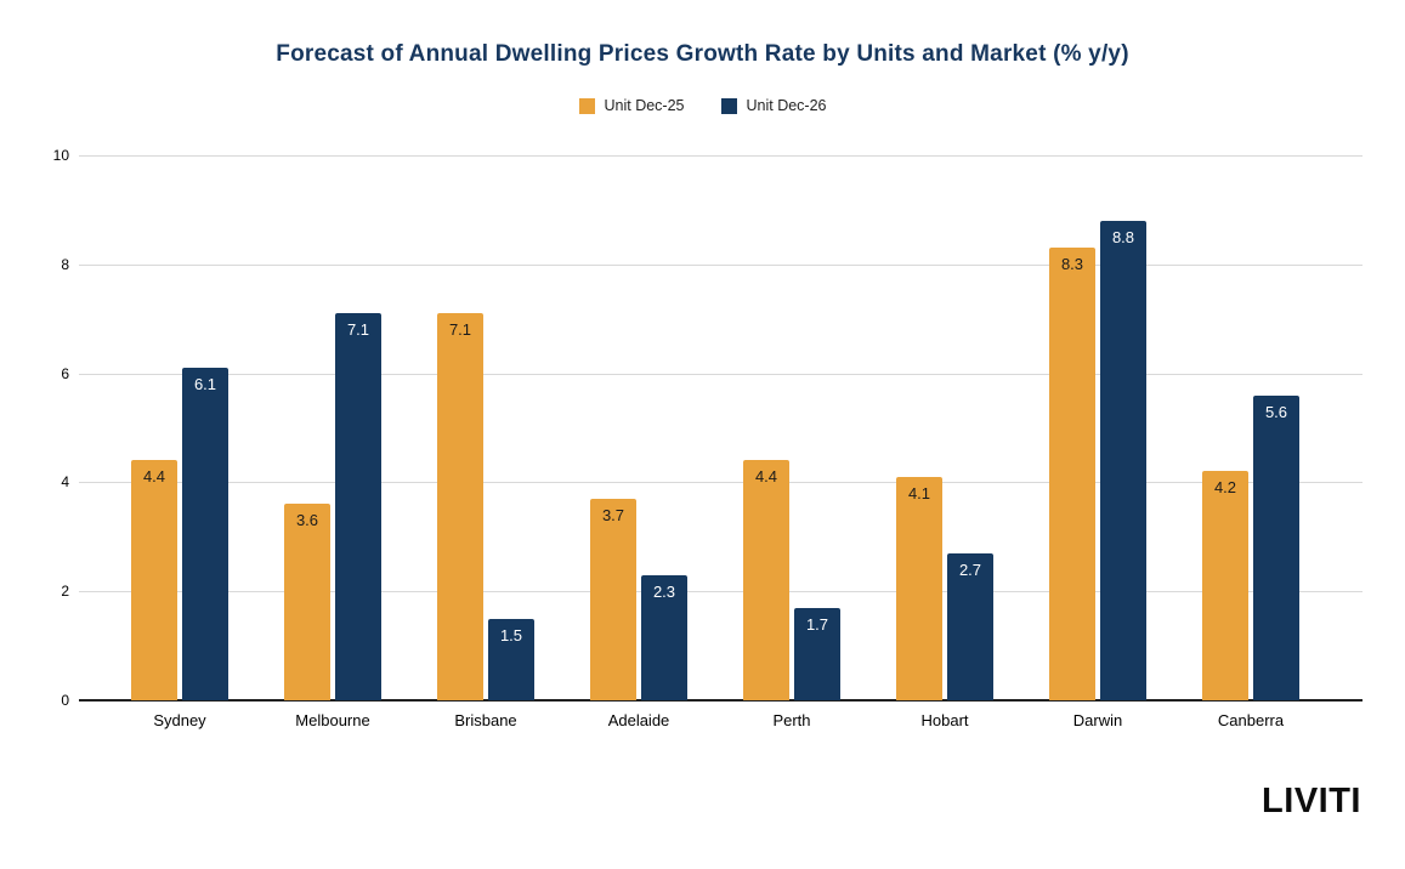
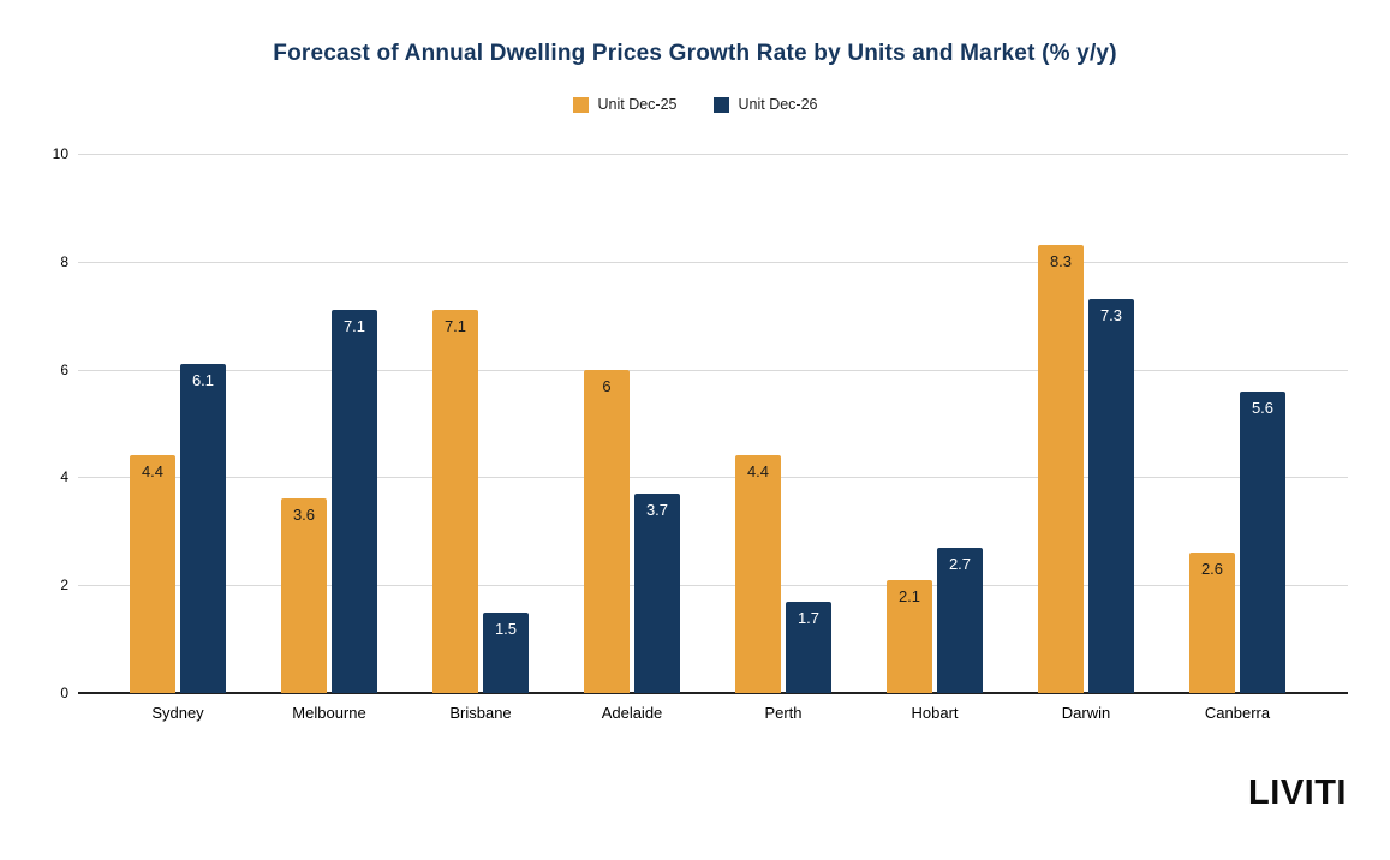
Unit Dec-25/Adelaide: 3.7 -> 6
Unit Dec-26/Adelaide: 2.3 -> 3.7
Unit Dec-25/Hobart: 4.1 -> 2.1
Unit Dec-26/Darwin: 8.8 -> 7.3
Unit Dec-25/Canberra: 4.2 -> 2.6
